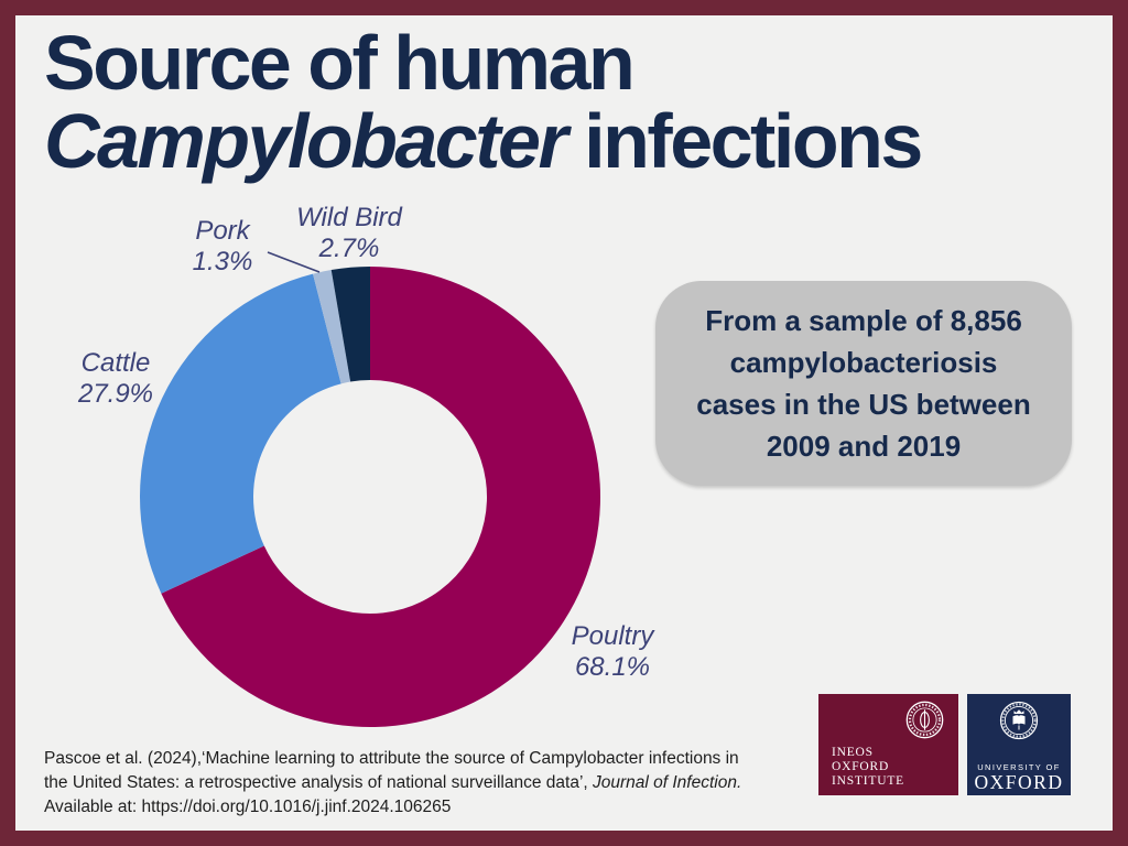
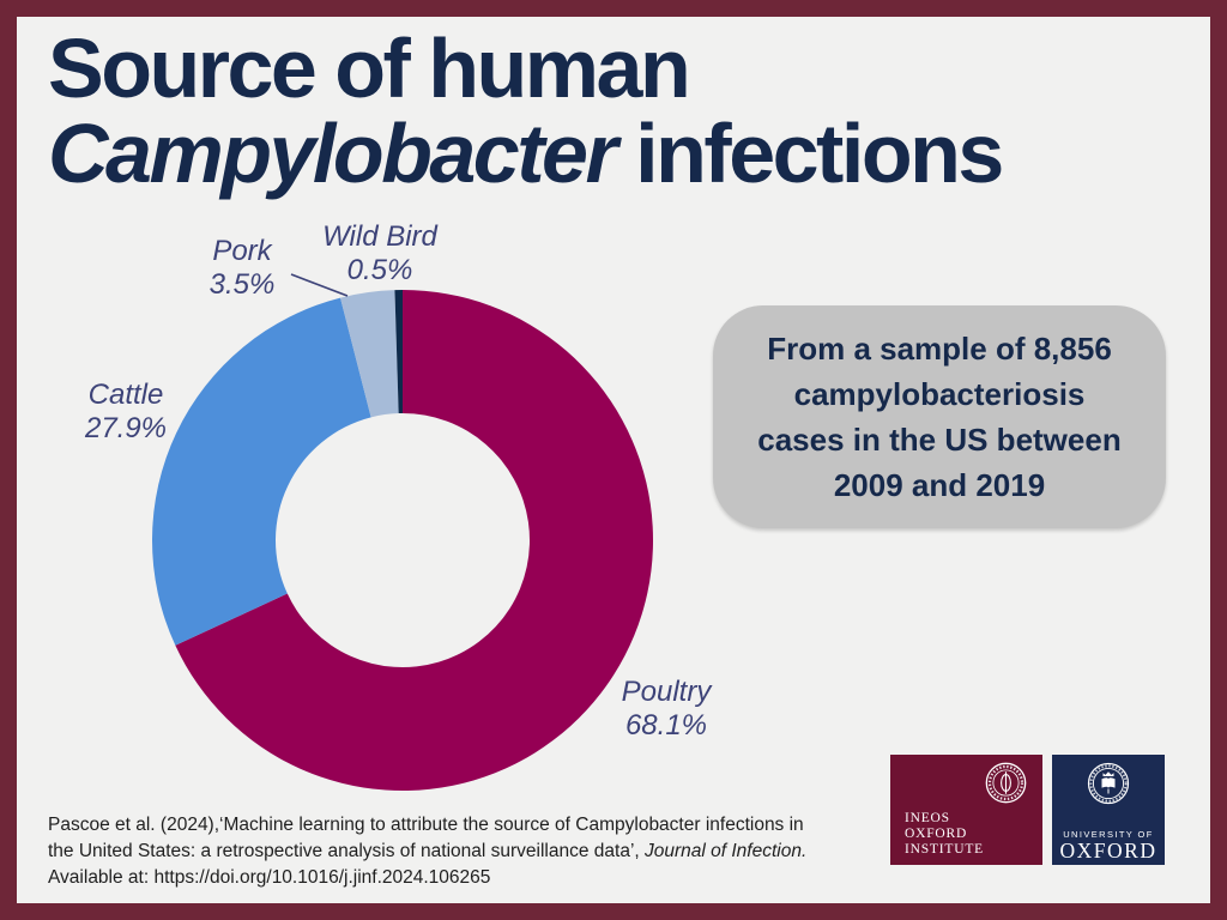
Pork: 1.3% -> 3.5%
Wild Bird: 2.7% -> 0.5%
